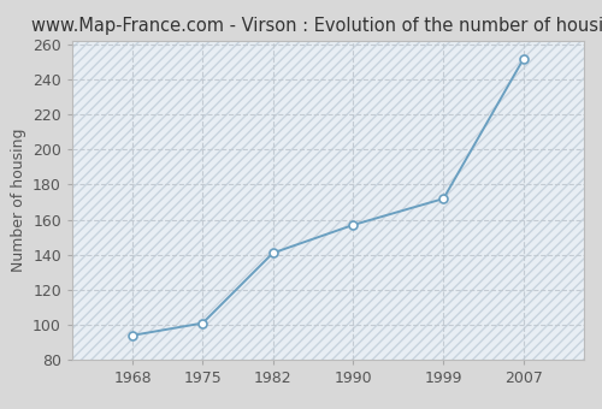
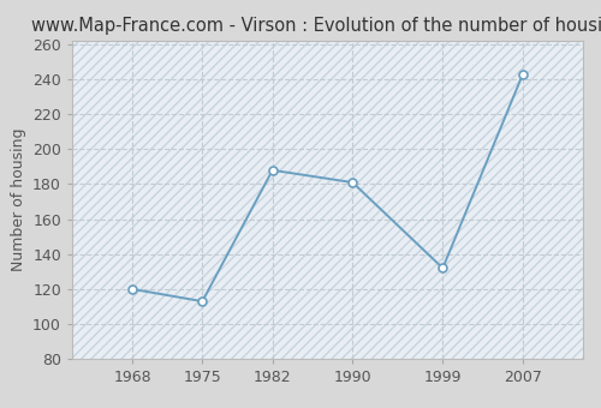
1968: 94 -> 120
1975: 101 -> 113
1982: 141 -> 188
1990: 157 -> 181
1999: 172 -> 132
2007: 252 -> 243
